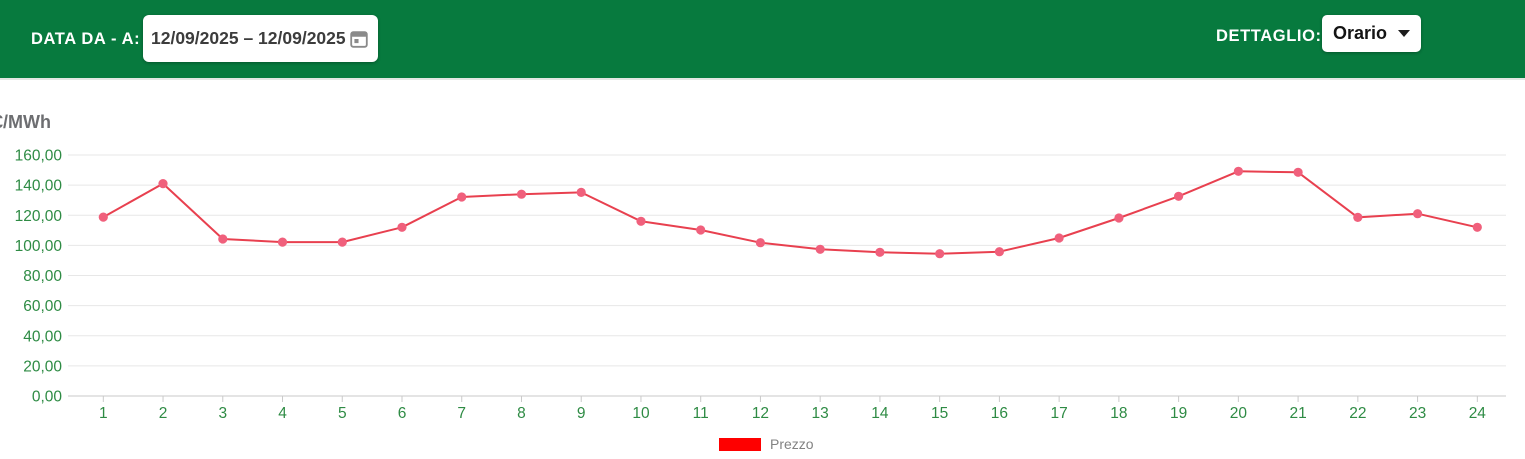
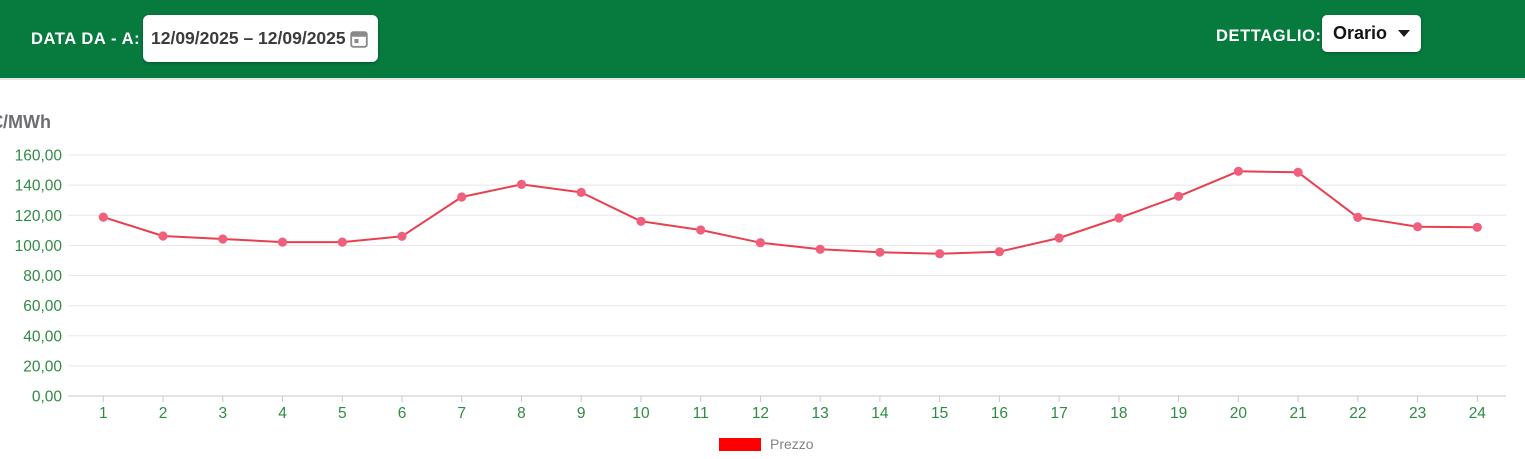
2: 141 -> 106
6: 112 -> 106
8: 134 -> 140
23: 121 -> 112
